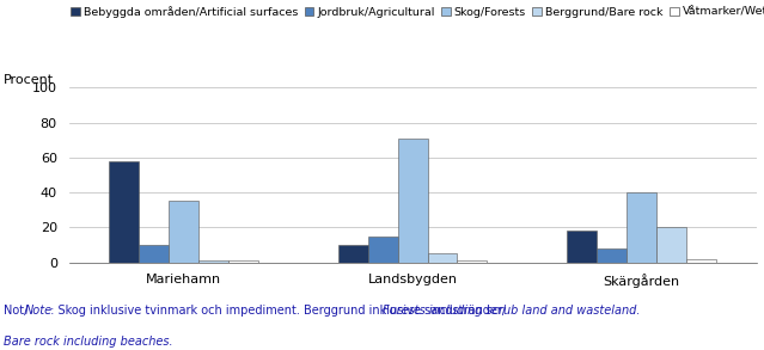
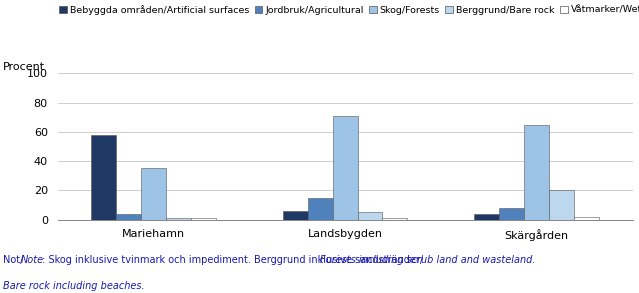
Jordbruk/Agricultural/Mariehamn: 10 -> 4
Bebyggda områden/Artificial surfaces/Landsbygden: 10 -> 6
Bebyggda områden/Artificial surfaces/Skärgården: 18 -> 4
Skog/Forests/Skärgården: 40 -> 65
